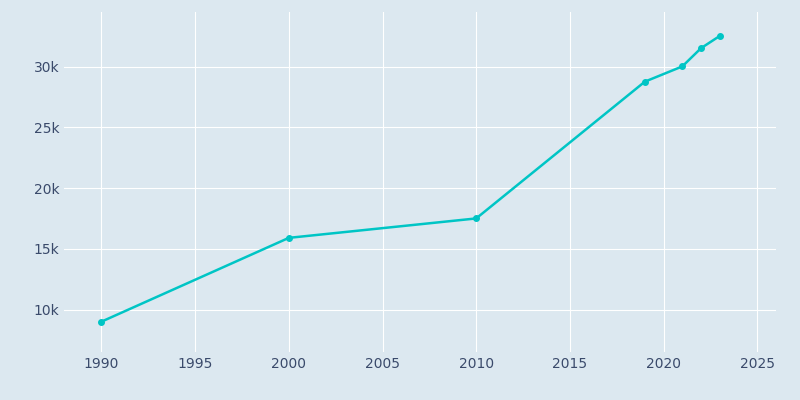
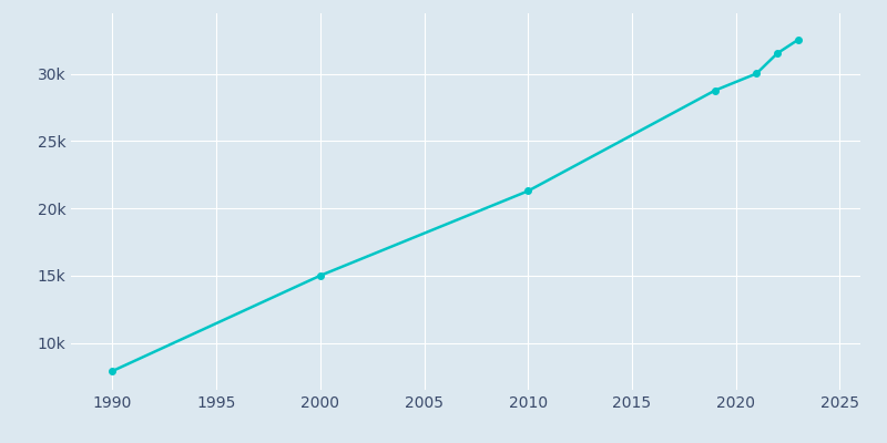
1990: 9.0k -> 7.9k
2000: 15.9k -> 15.0k
2010: 17.5k -> 21.3k
